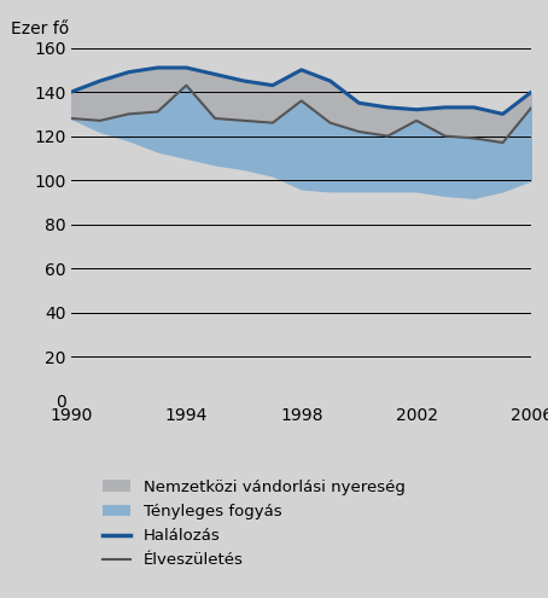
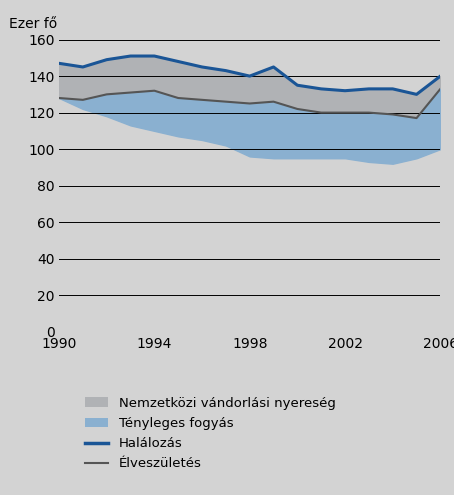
Halálozás/1990: 140 -> 147
Élveszületés/1994: 143 -> 132
Halálozás/1998: 150 -> 140
Élveszületés/1998: 136 -> 125
Élveszületés/2002: 127 -> 120
